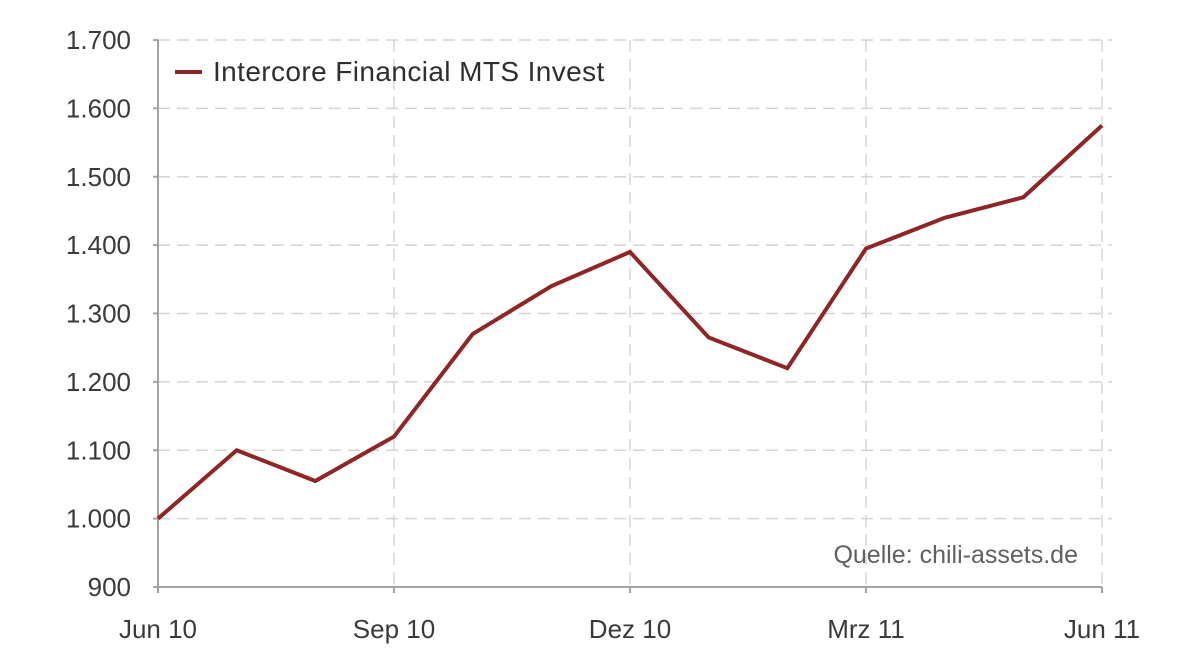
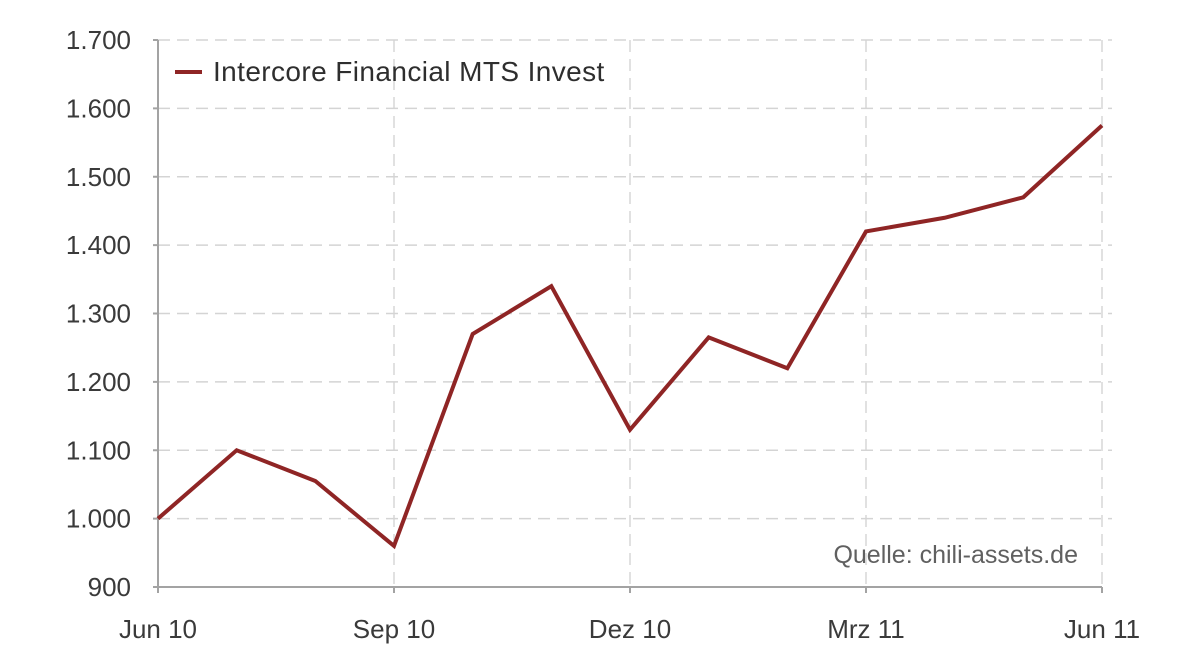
Sep 10: 1120 -> 960
Dez 10: 1390 -> 1130
Mrz 11: 1400 -> 1420
